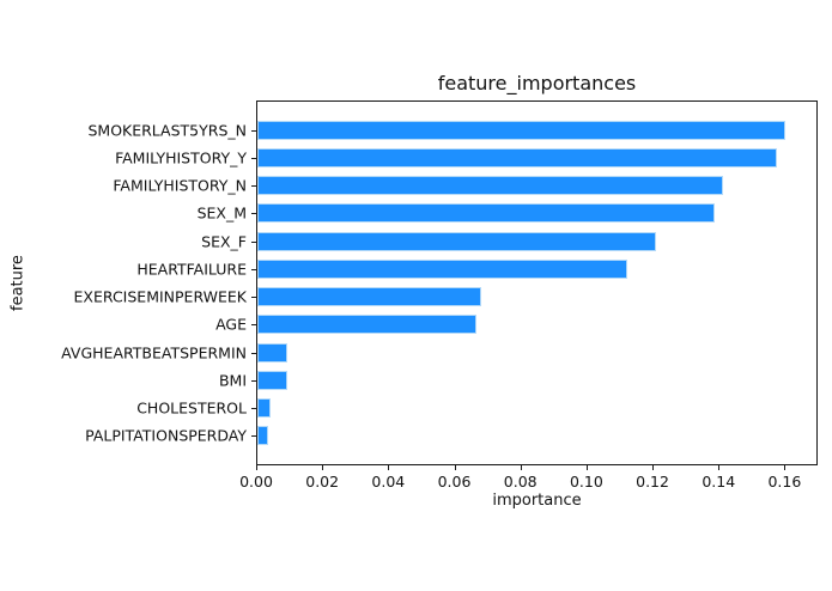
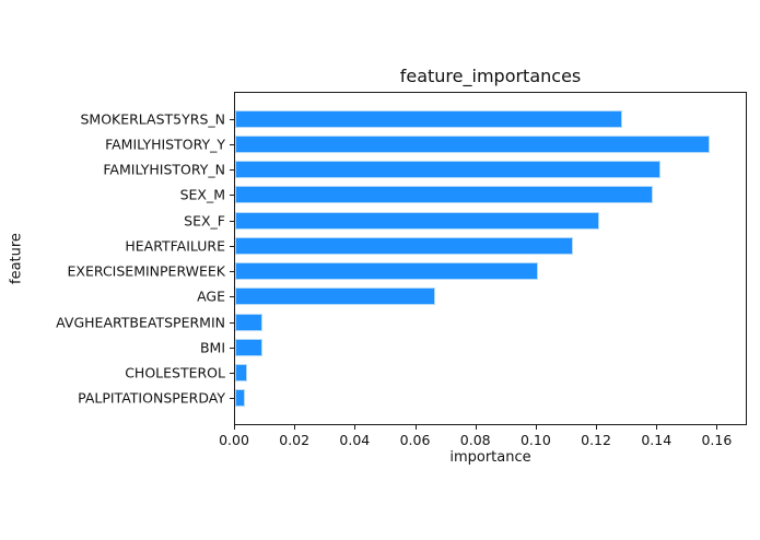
SMOKERLAST5YRS_N: 0.161 -> 0.129
EXERCISEMINPERWEEK: 0.068 -> 0.101
